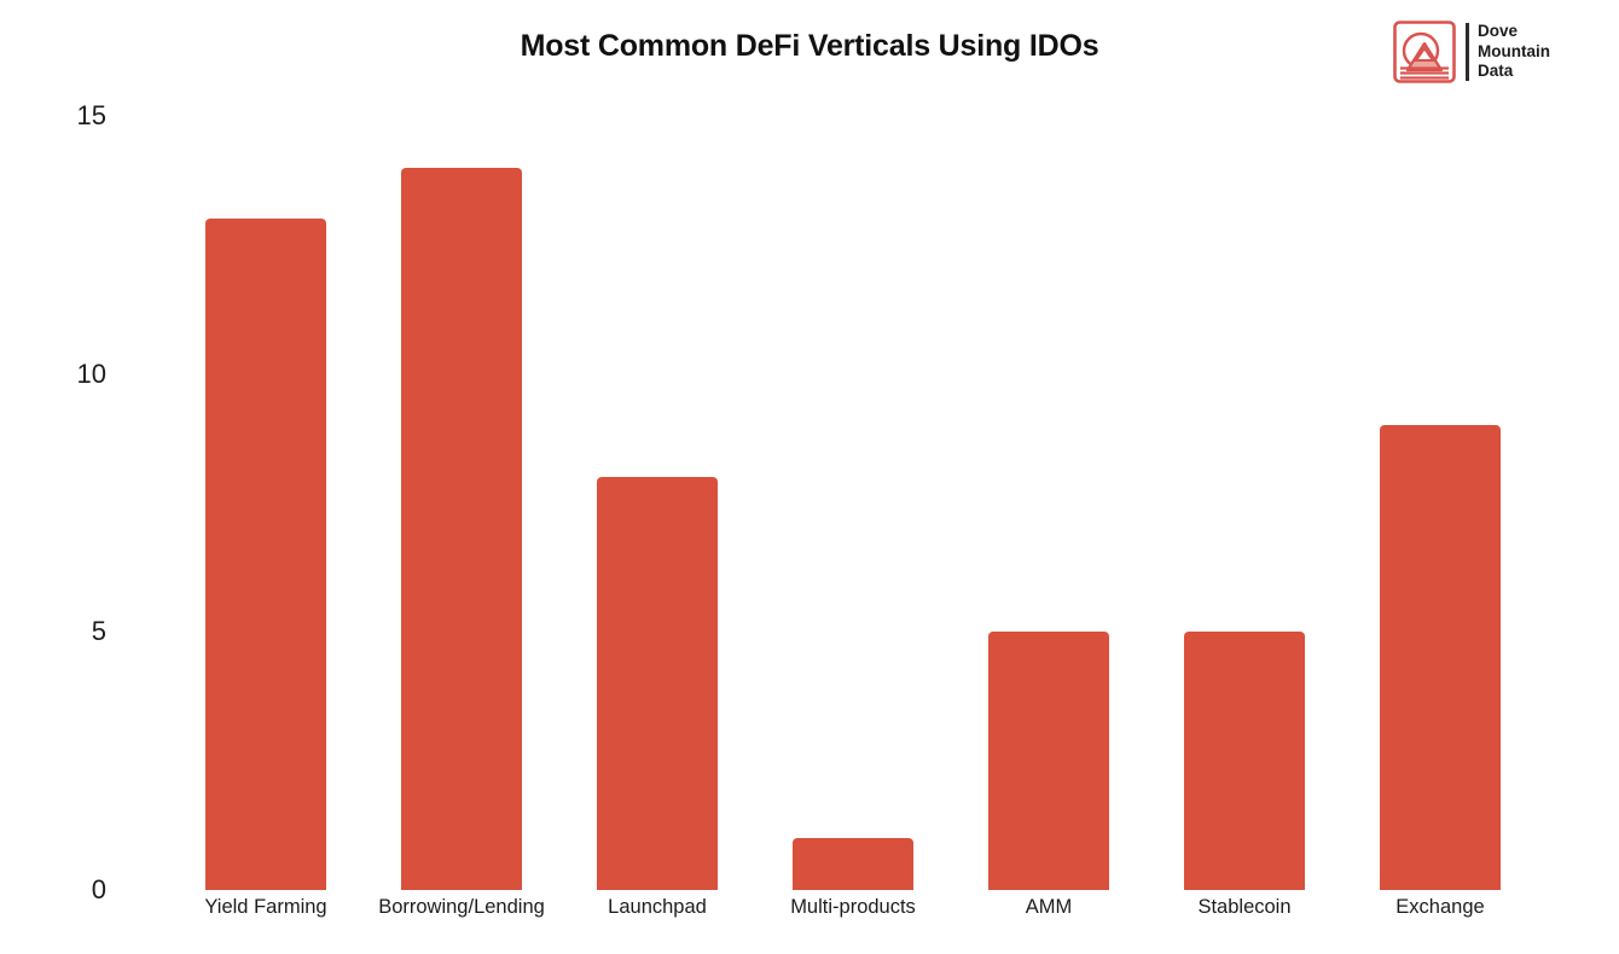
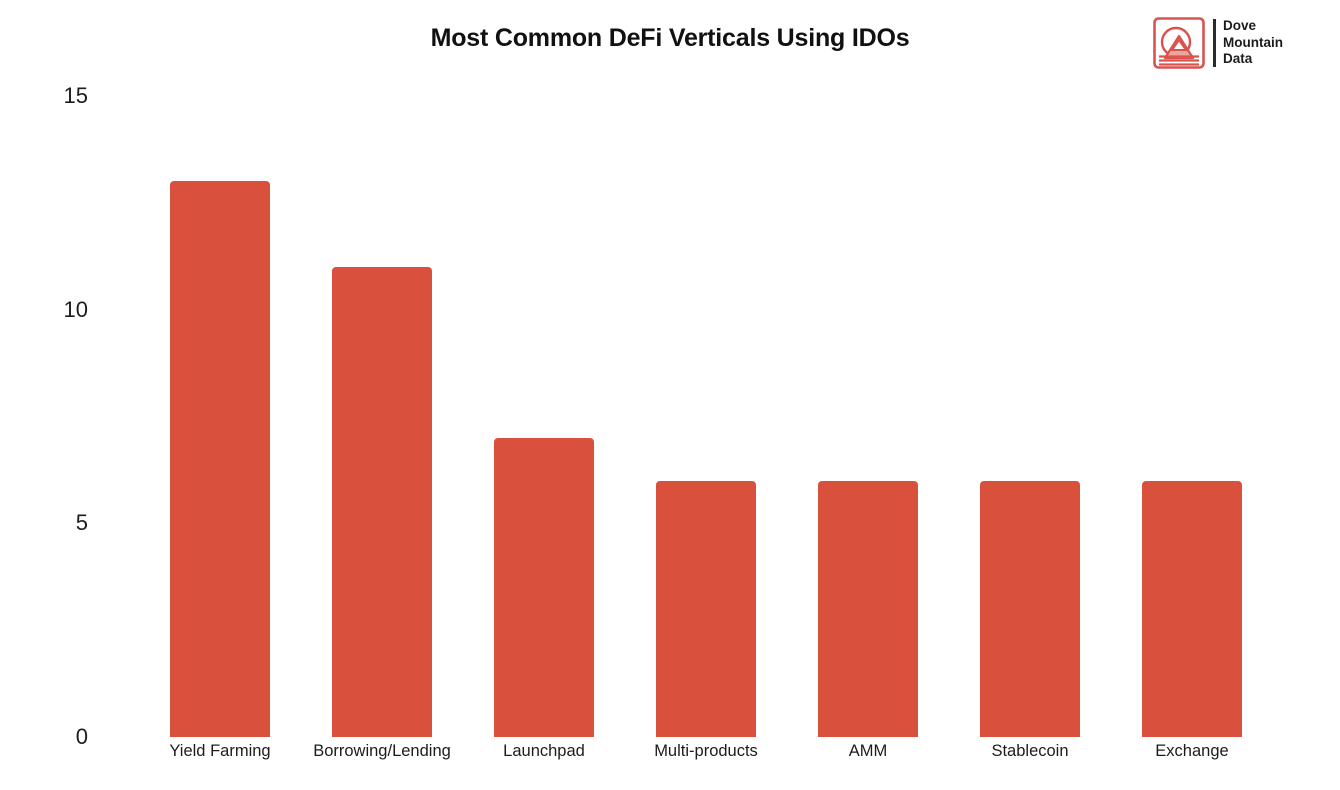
Borrowing/Lending: 14 -> 11
Launchpad: 8 -> 7
Multi-products: 1 -> 6
AMM: 5 -> 6
Stablecoin: 5 -> 6
Exchange: 9 -> 6
